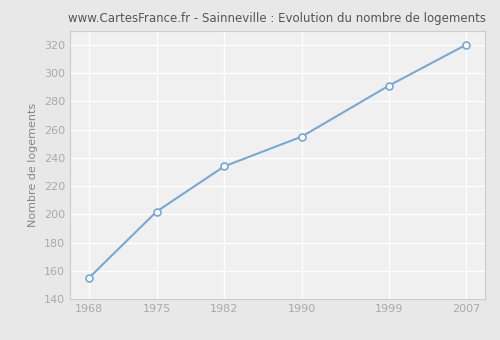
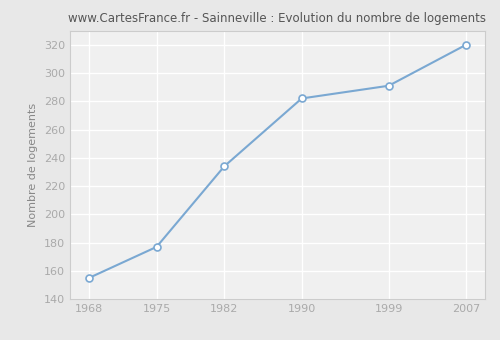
1975: 202 -> 177
1990: 255 -> 282
